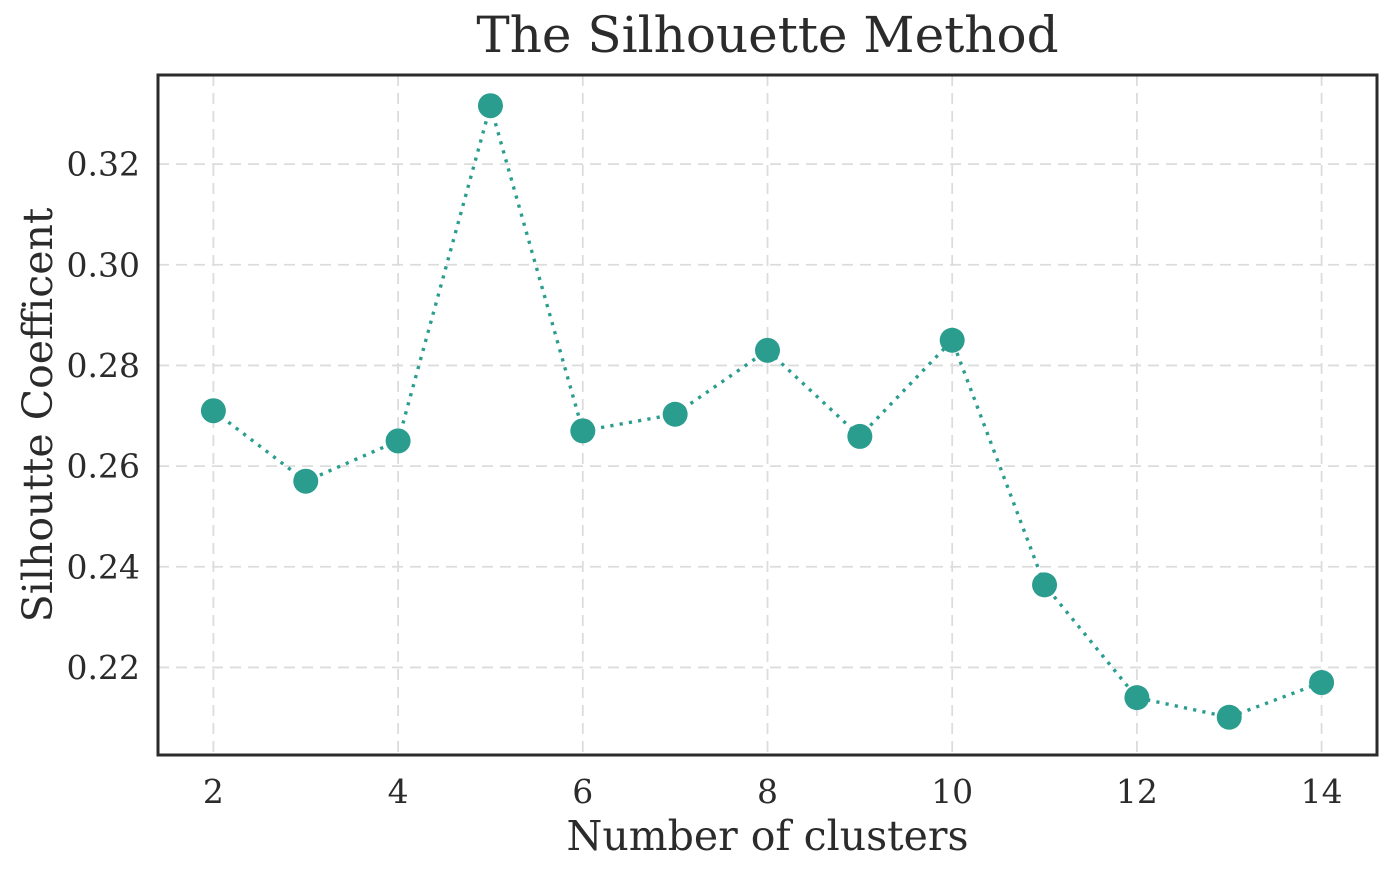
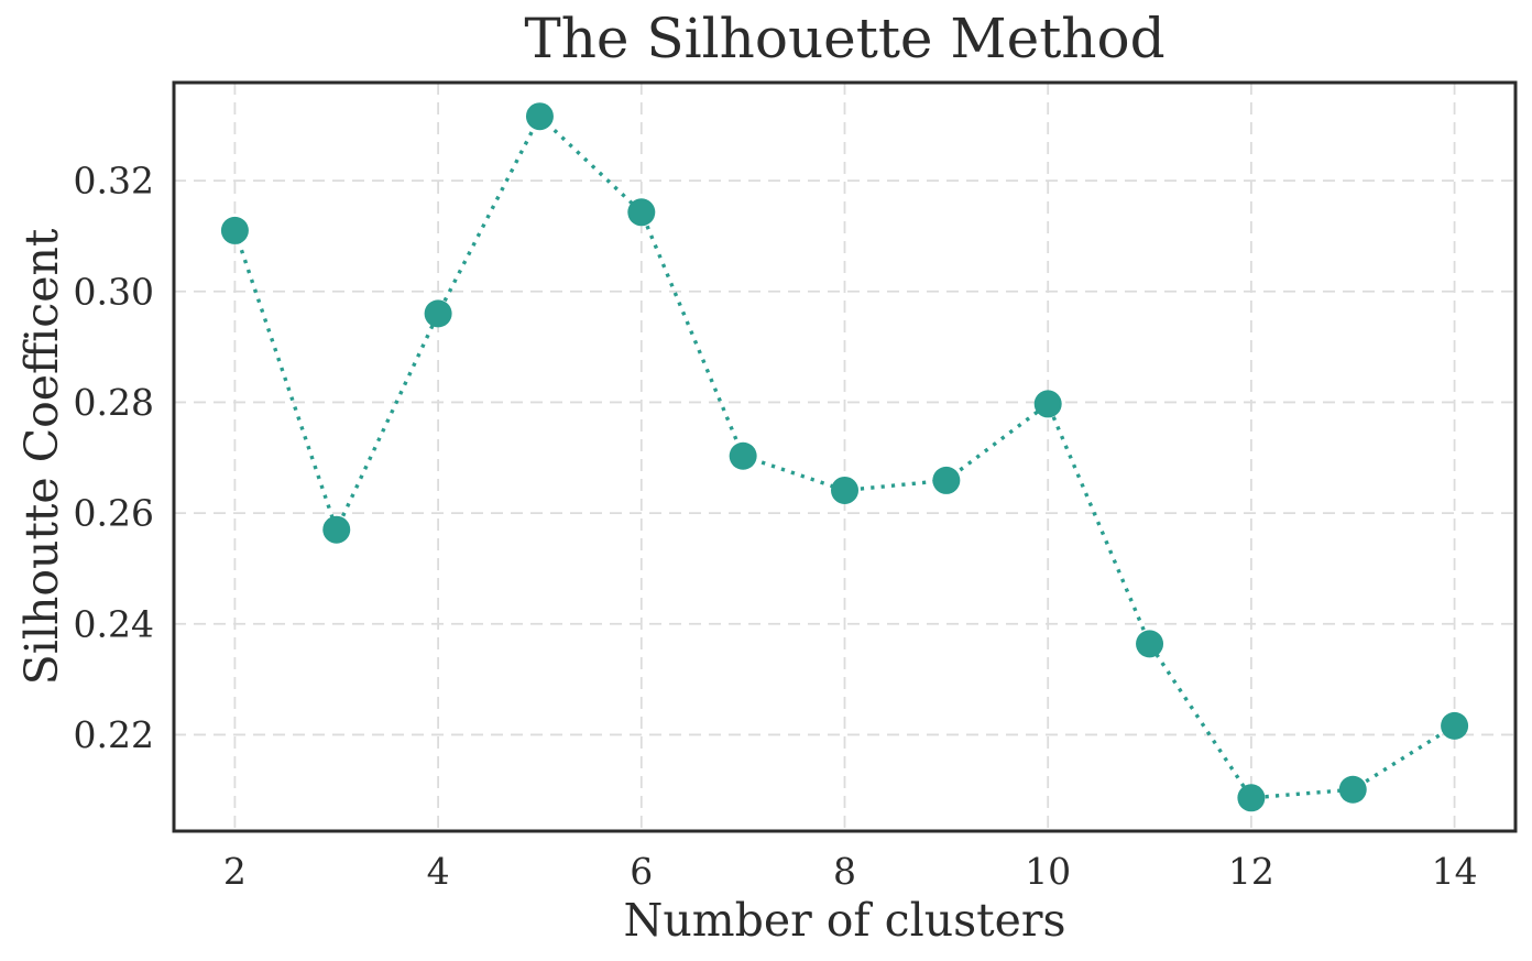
2: 0.271 -> 0.311
4: 0.265 -> 0.296
6: 0.267 -> 0.314
8: 0.283 -> 0.264
10: 0.285 -> 0.280
12: 0.214 -> 0.209
14: 0.217 -> 0.222
